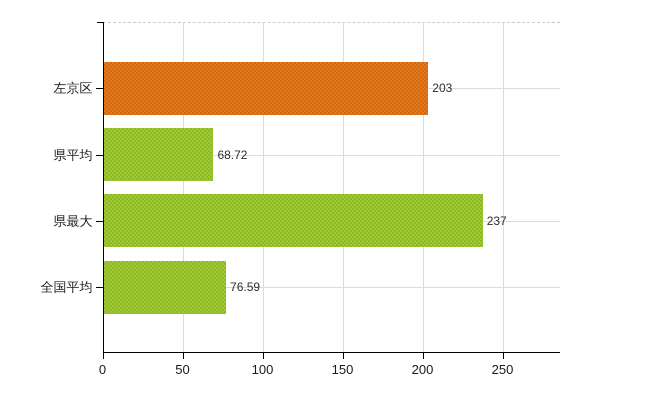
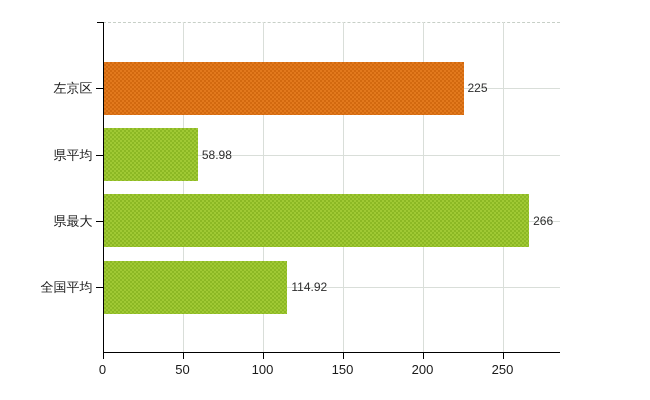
左京区: 203 -> 225
県平均: 68.72 -> 58.98
県最大: 237 -> 266
全国平均: 76.59 -> 114.92
